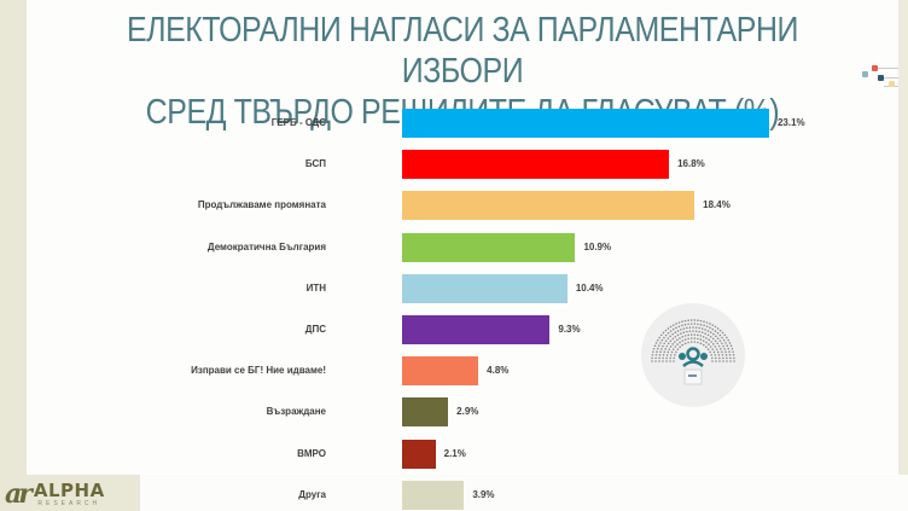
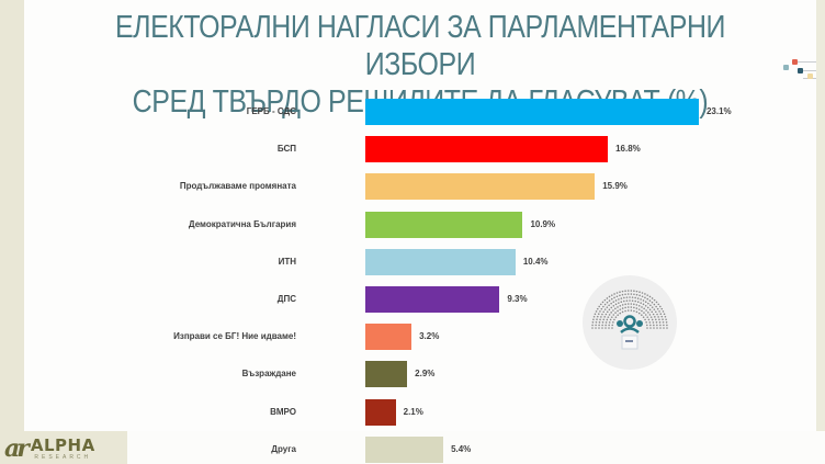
Продължаваме промяната: 18.4% -> 15.9%
Изправи се БГ! Ние идваме!: 4.8% -> 3.2%
Друга: 3.9% -> 5.4%
